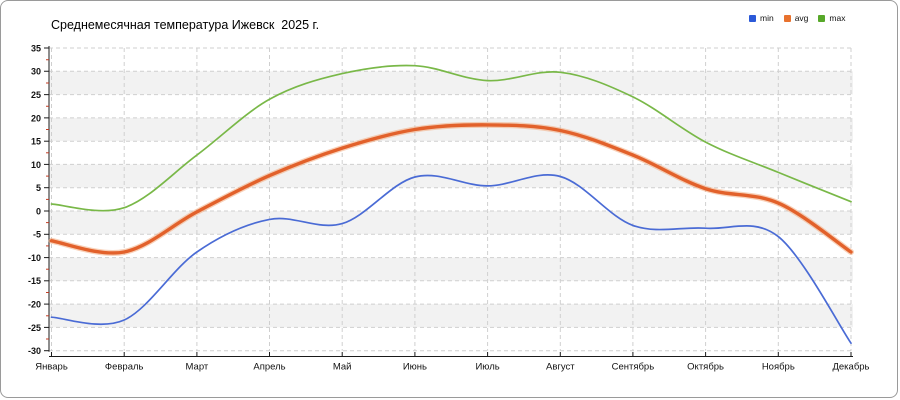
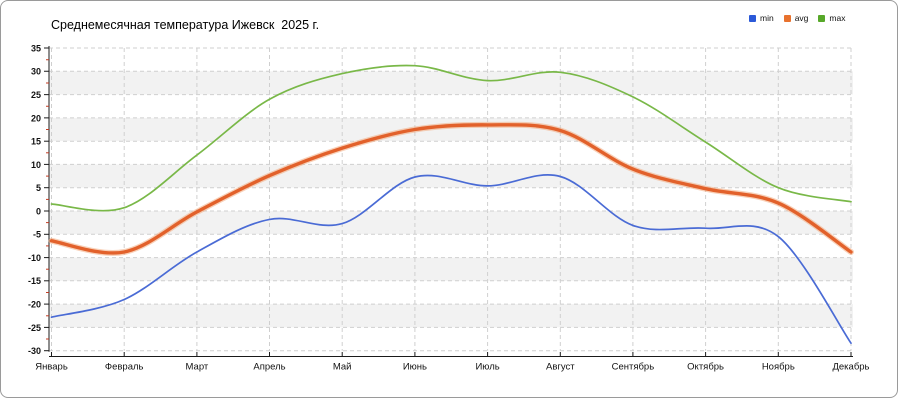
min/Февраль: -23 -> -19
avg/Сентябрь: 12 -> 9
max/Ноябрь: 8 -> 5
